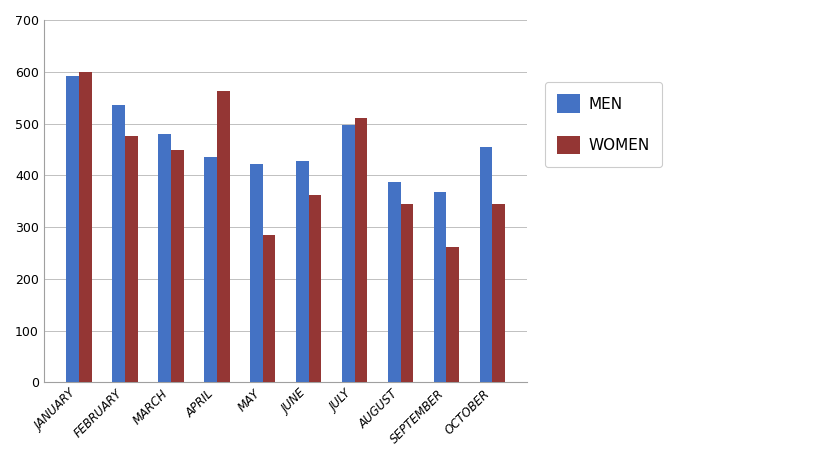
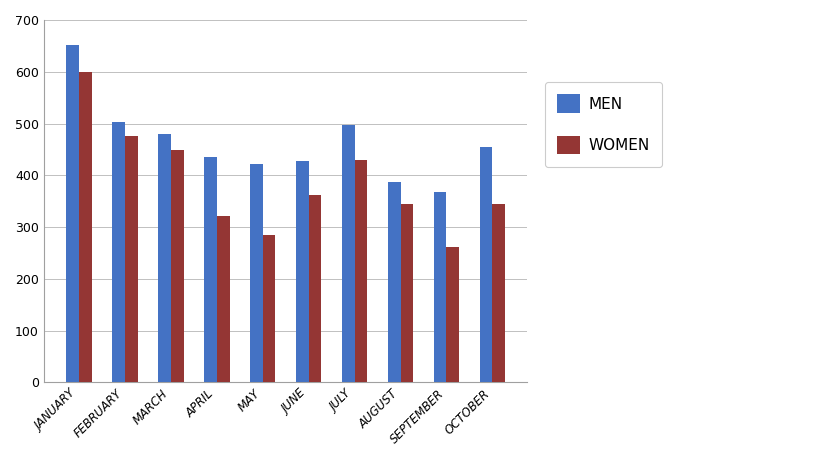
MEN/JANUARY: 592 -> 652
MEN/FEBRUARY: 536 -> 503
WOMEN/APRIL: 562 -> 322
WOMEN/JULY: 510 -> 430
